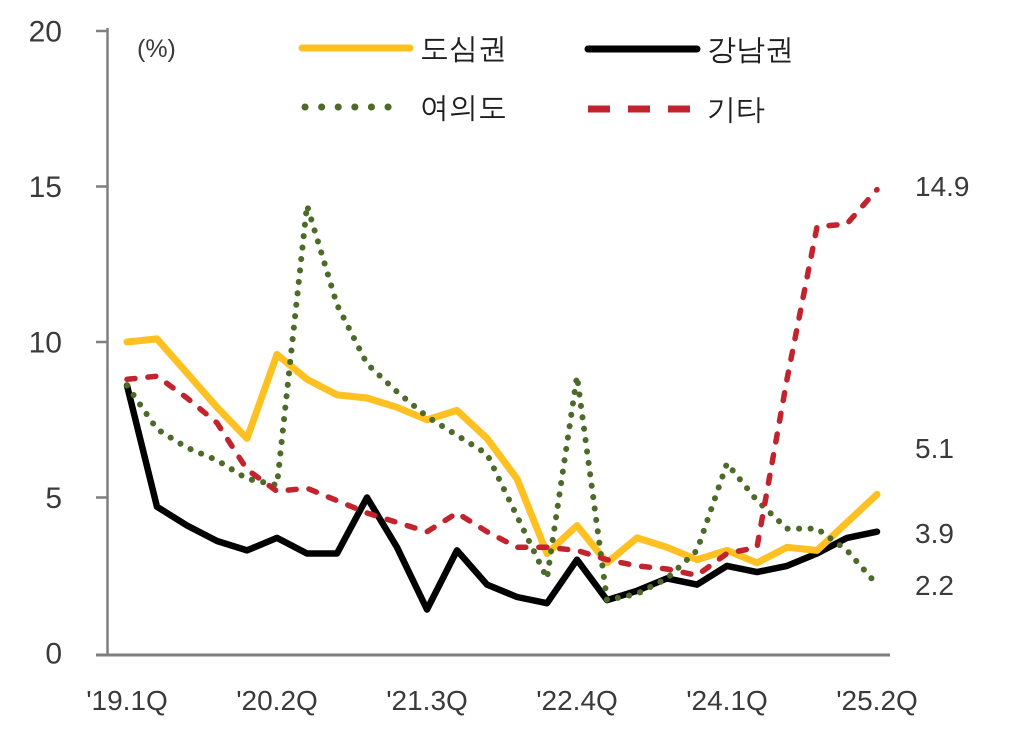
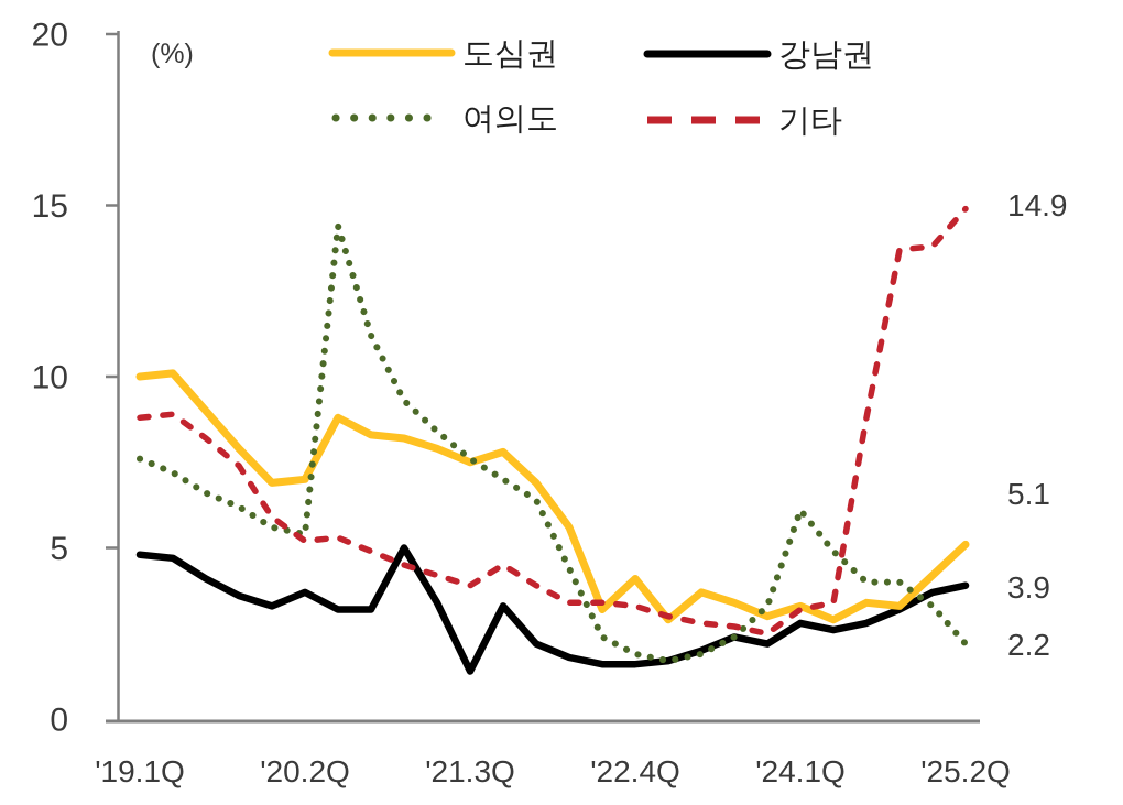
강남권/'19.1Q: 8.6 -> 4.8
여의도/'19.1Q: 8.6 -> 7.6
도심권/'20.2Q: 9.6 -> 7.0
강남권/'22.4Q: 3.0 -> 1.6
여의도/'22.4Q: 8.9 -> 1.9
